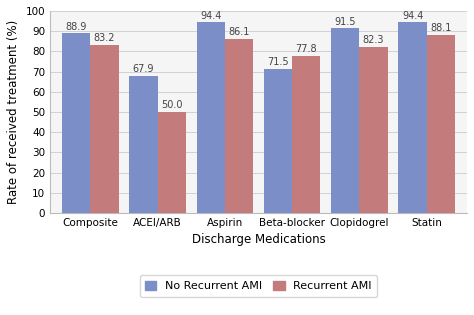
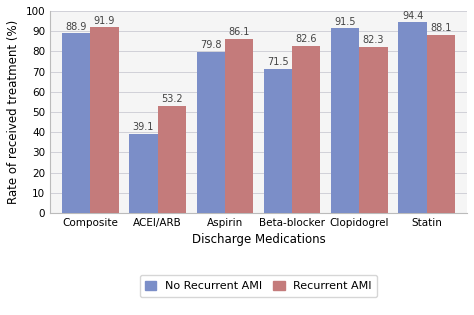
Recurrent AMI/Composite: 83.2 -> 91.9
No Recurrent AMI/ACEI/ARB: 67.9 -> 39.1
Recurrent AMI/ACEI/ARB: 50.0 -> 53.2
No Recurrent AMI/Aspirin: 94.4 -> 79.8
Recurrent AMI/Beta-blocker: 77.8 -> 82.6
